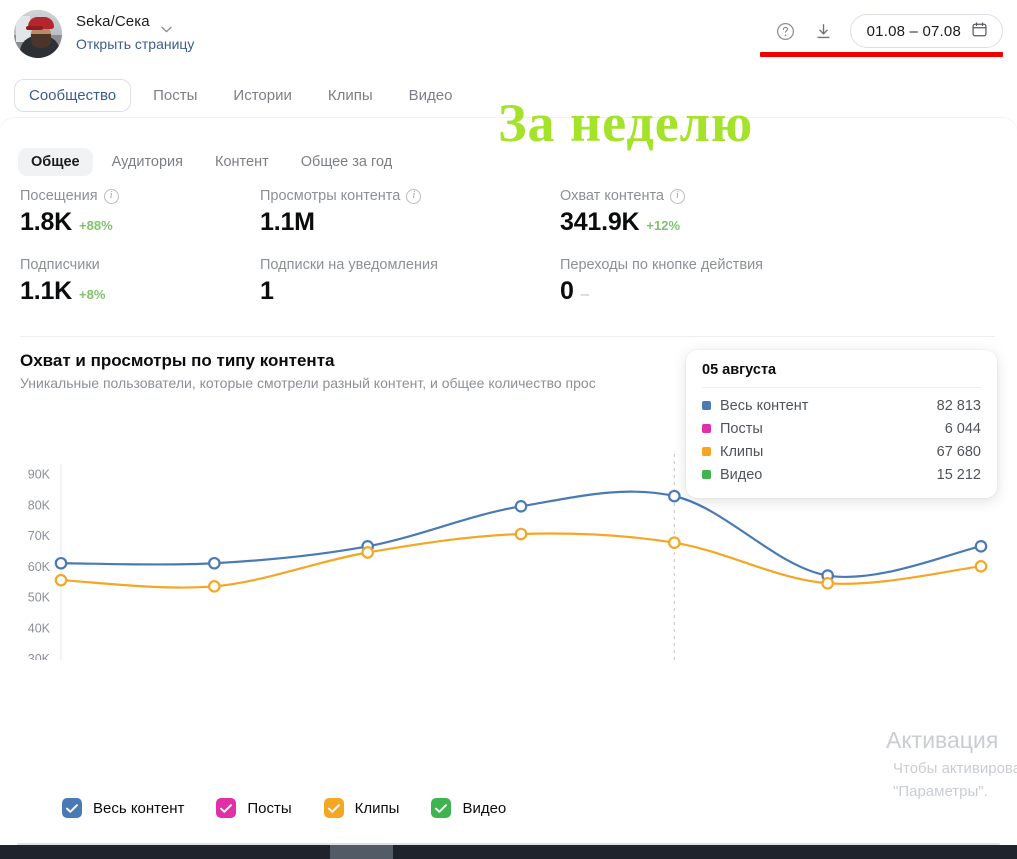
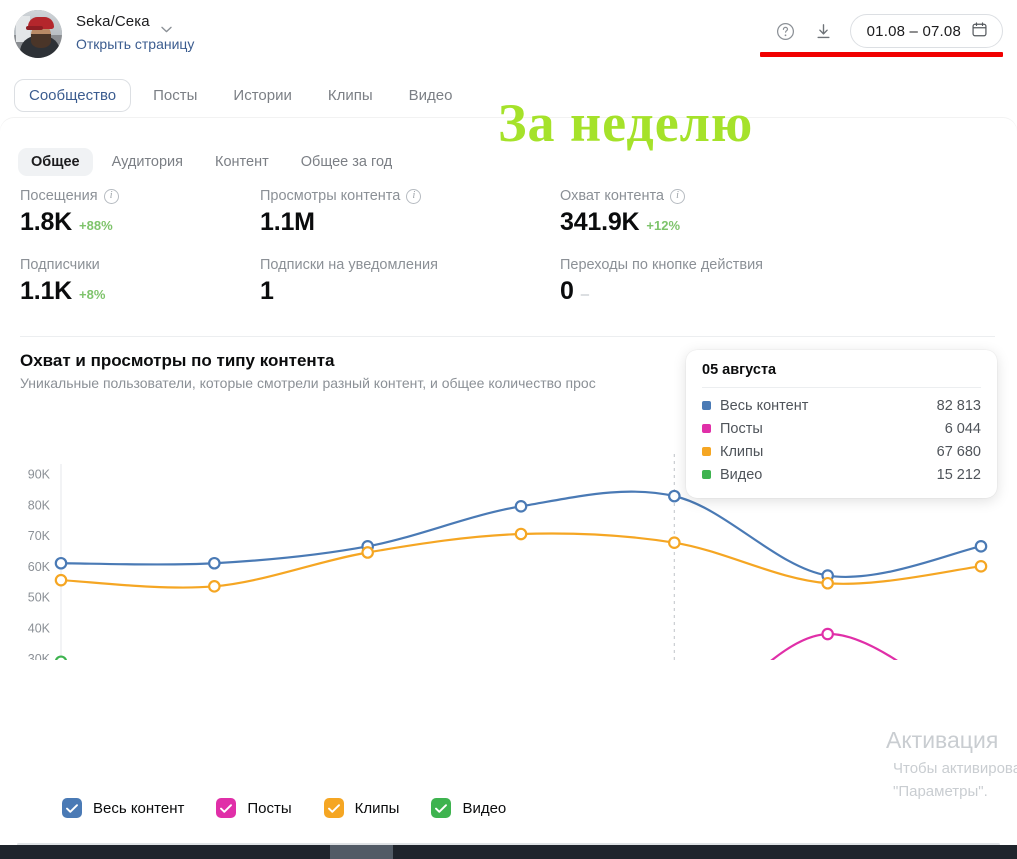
Видео/01 авг: 3K -> 29K
Посты/06 авг: 8K -> 38K
